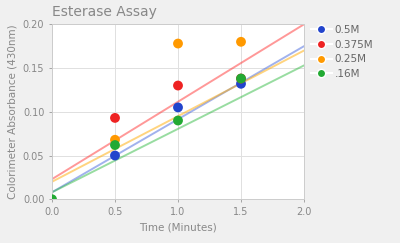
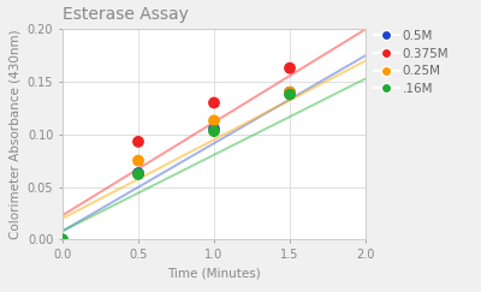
0.5M/0.5: 0.050 -> 0.063
0.25M/0.5: 0.068 -> 0.075
0.25M/1.0: 0.178 -> 0.113
.16M/1.0: 0.090 -> 0.103
0.5M/1.5: 0.132 -> 0.140
0.375M/1.5: 0.138 -> 0.163
0.25M/1.5: 0.180 -> 0.140
